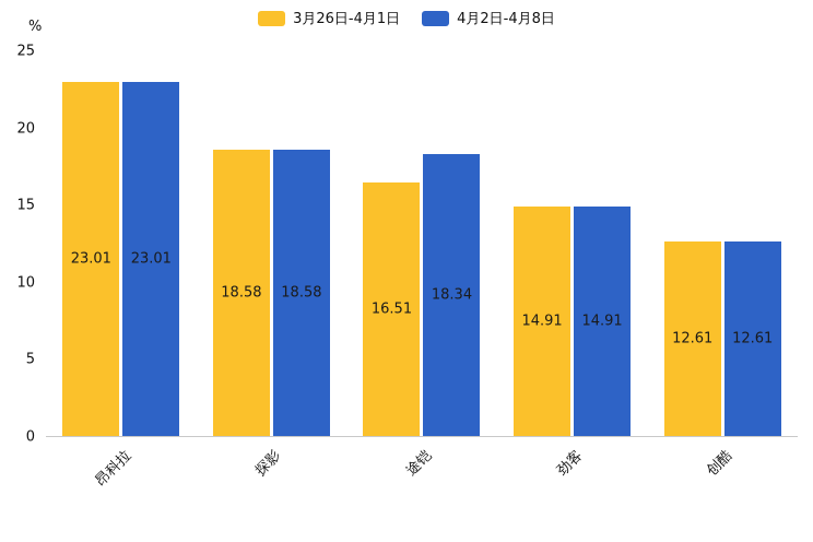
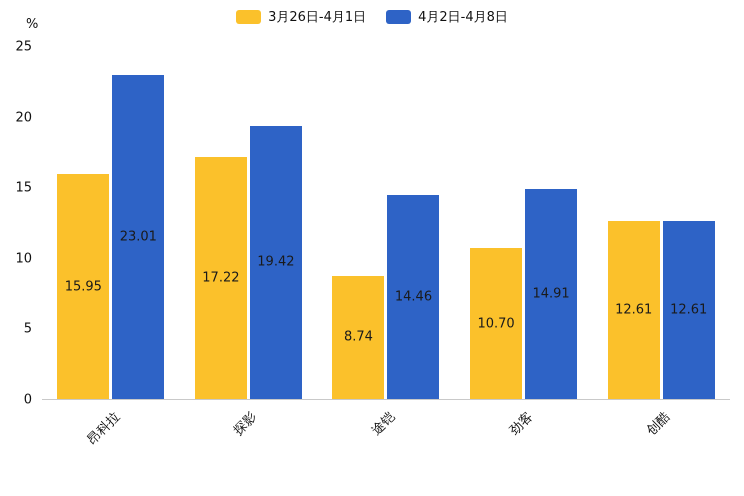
3月26日-4月1日/昂科拉: 23.01 -> 15.95
3月26日-4月1日/探影: 18.58 -> 17.22
4月2日-4月8日/探影: 18.58 -> 19.42
3月26日-4月1日/途铠: 16.51 -> 8.74
4月2日-4月8日/途铠: 18.34 -> 14.46
3月26日-4月1日/劲客: 14.91 -> 10.70
